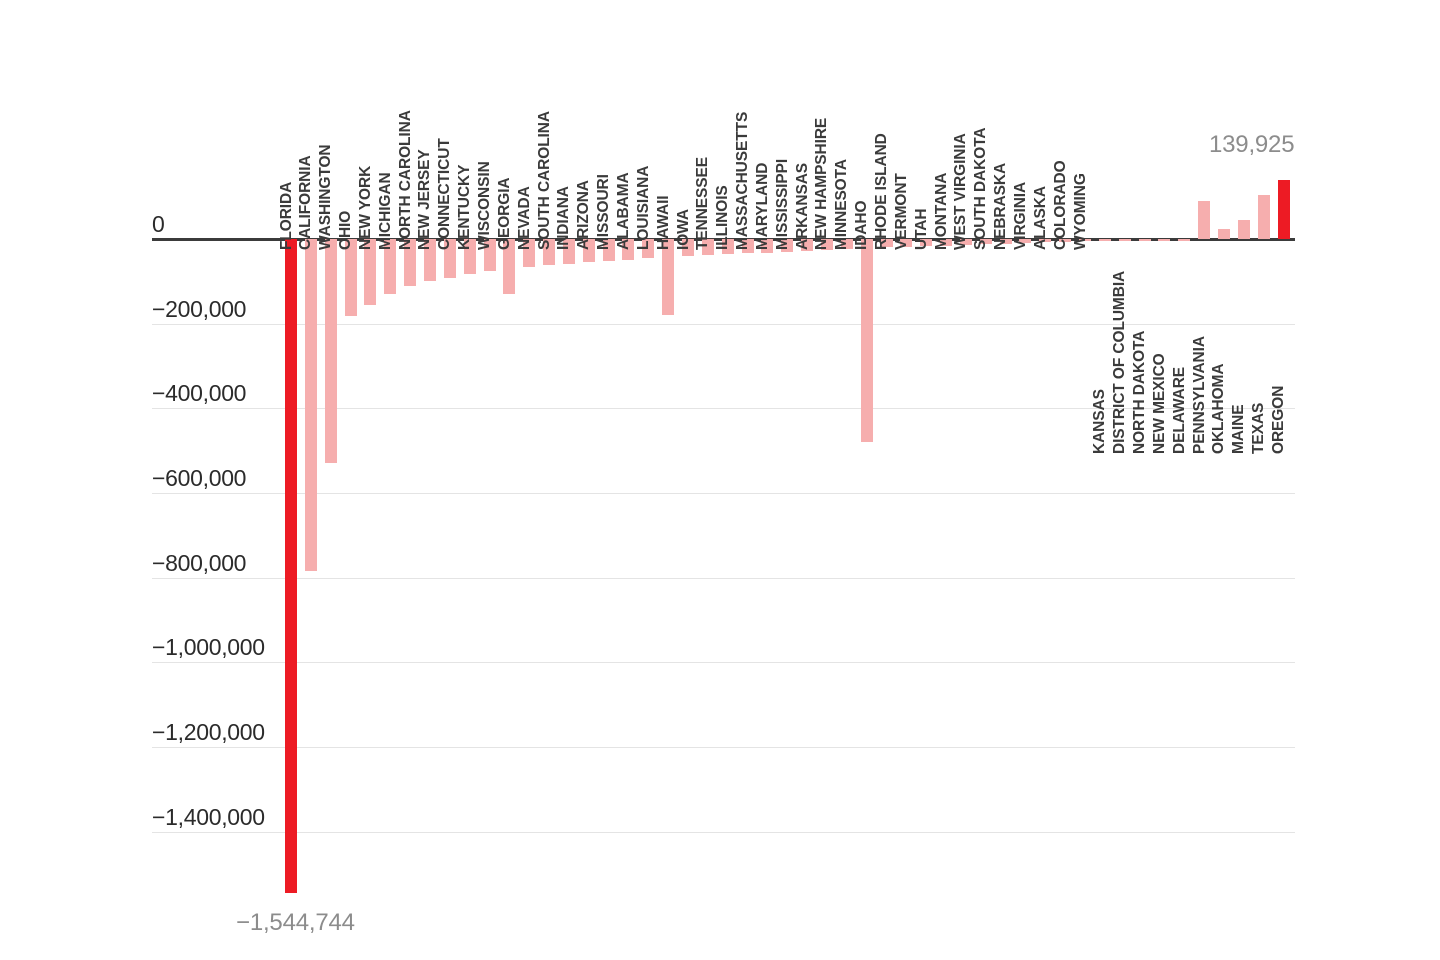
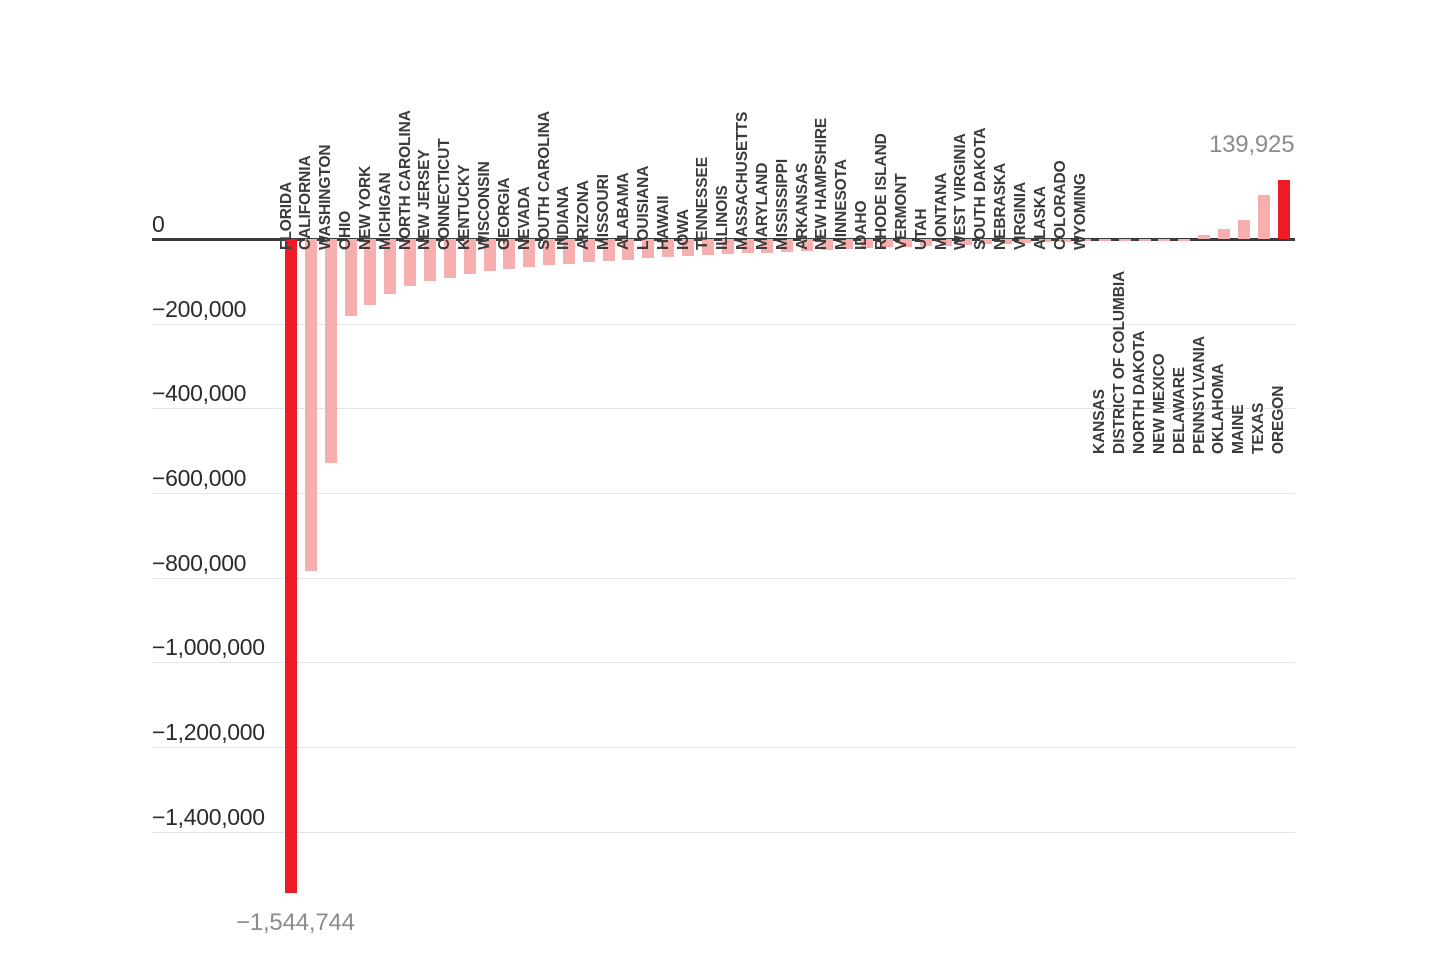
GEORGIA: -130000 -> -70000
HAWAII: -180000 -> -40000
IDAHO: -480000 -> -20000
PENNSYLVANIA: 90000 -> 10000
